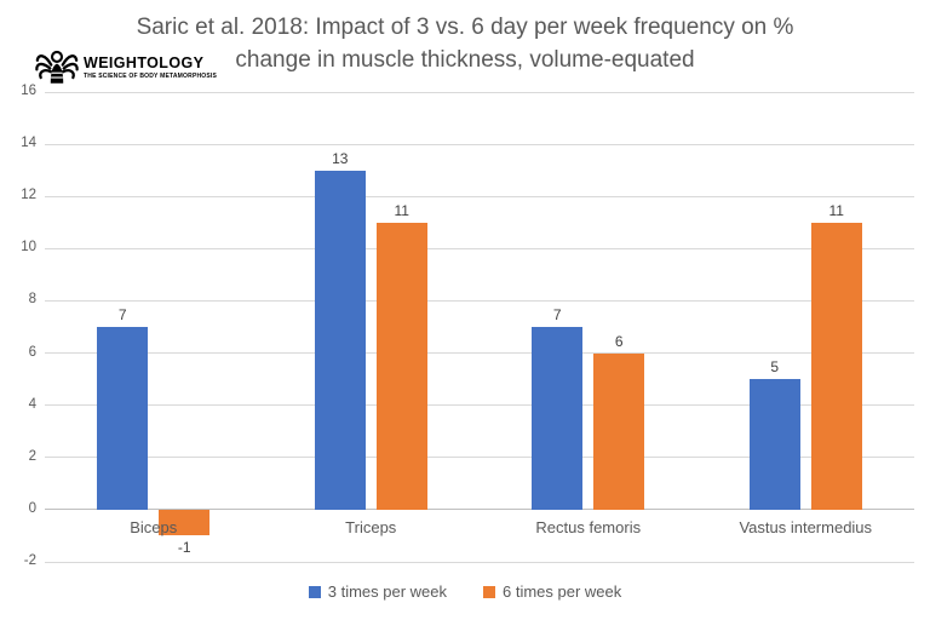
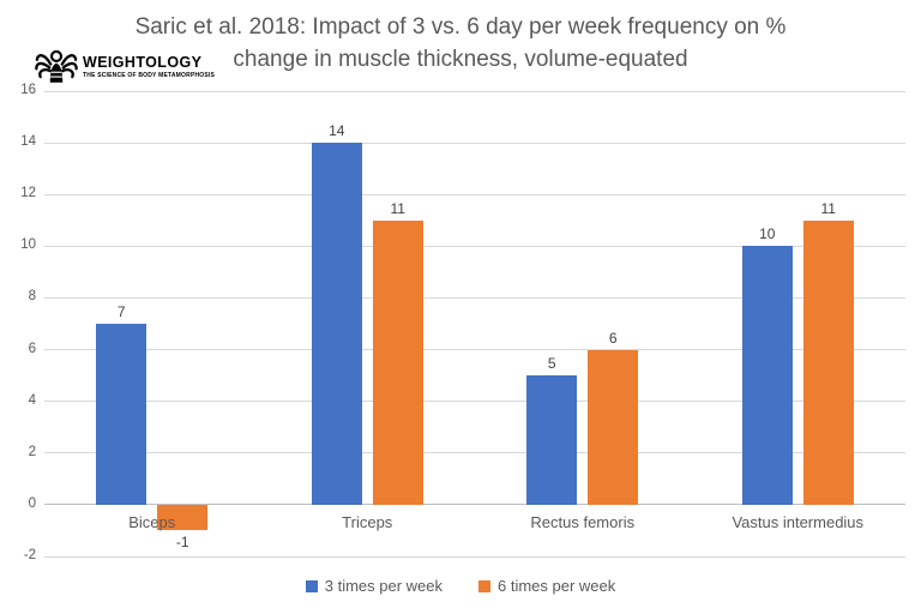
3 times per week/Triceps: 13 -> 14
3 times per week/Rectus femoris: 7 -> 5
3 times per week/Vastus intermedius: 5 -> 10
